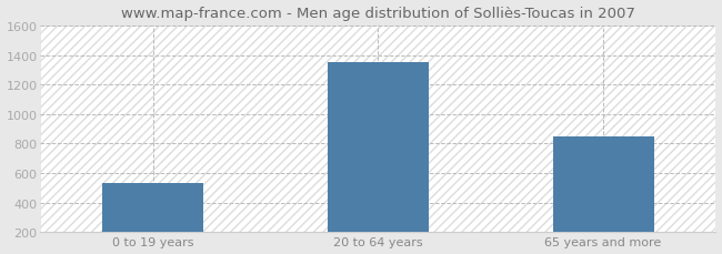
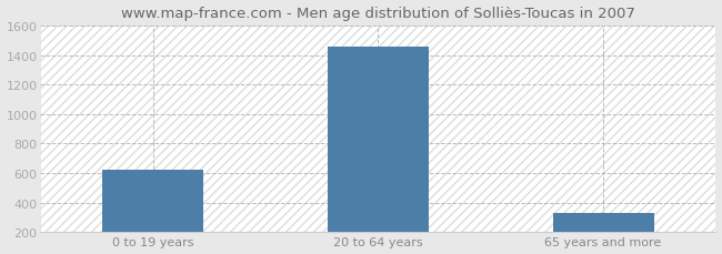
0 to 19 years: 530 -> 620
20 to 64 years: 1350 -> 1460
65 years and more: 850 -> 330
